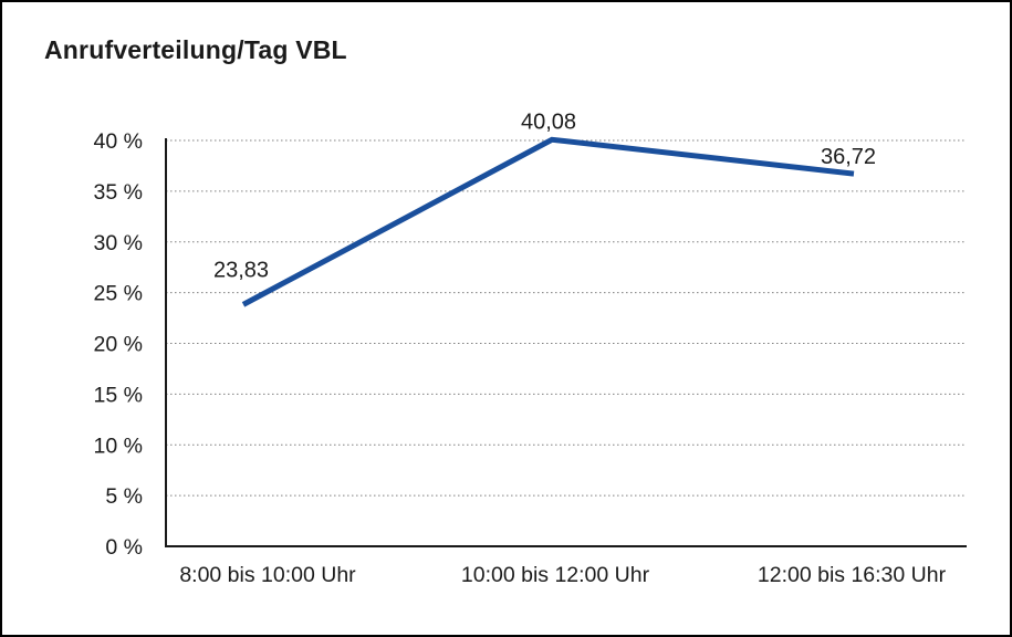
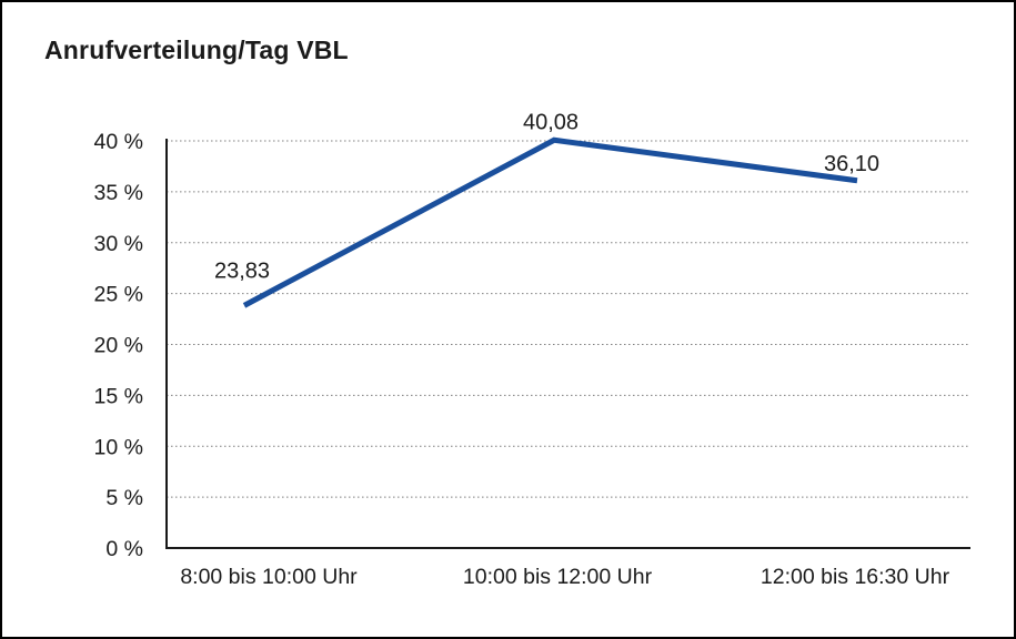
12:00 bis 16:30 Uhr: 36,72 -> 36,10
